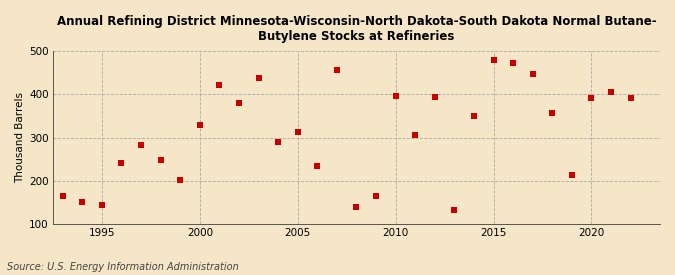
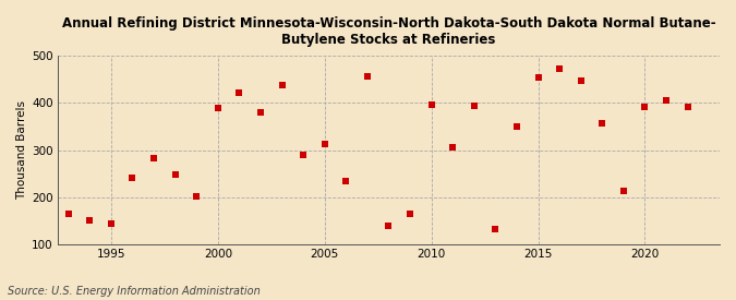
2000: 329 -> 390
2015: 481 -> 455
